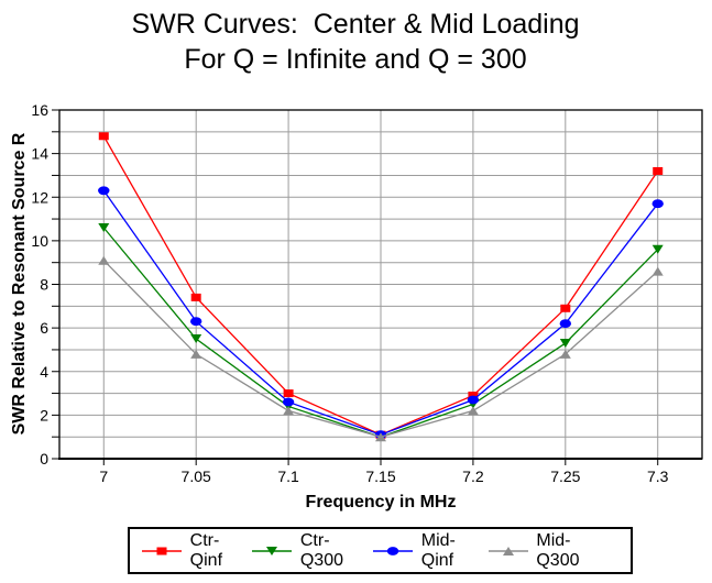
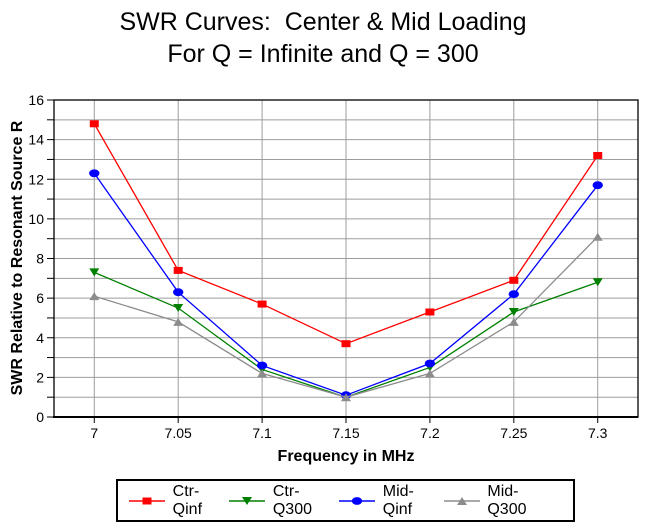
Ctr-Q300/7: 10.6 -> 7.3
Mid-Q300/7: 9.1 -> 6.1
Ctr-Qinf/7.1: 3.0 -> 5.7
Ctr-Qinf/7.15: 1.1 -> 3.7
Ctr-Qinf/7.2: 2.9 -> 5.3
Ctr-Q300/7.3: 9.6 -> 6.8
Mid-Q300/7.3: 8.6 -> 9.1
